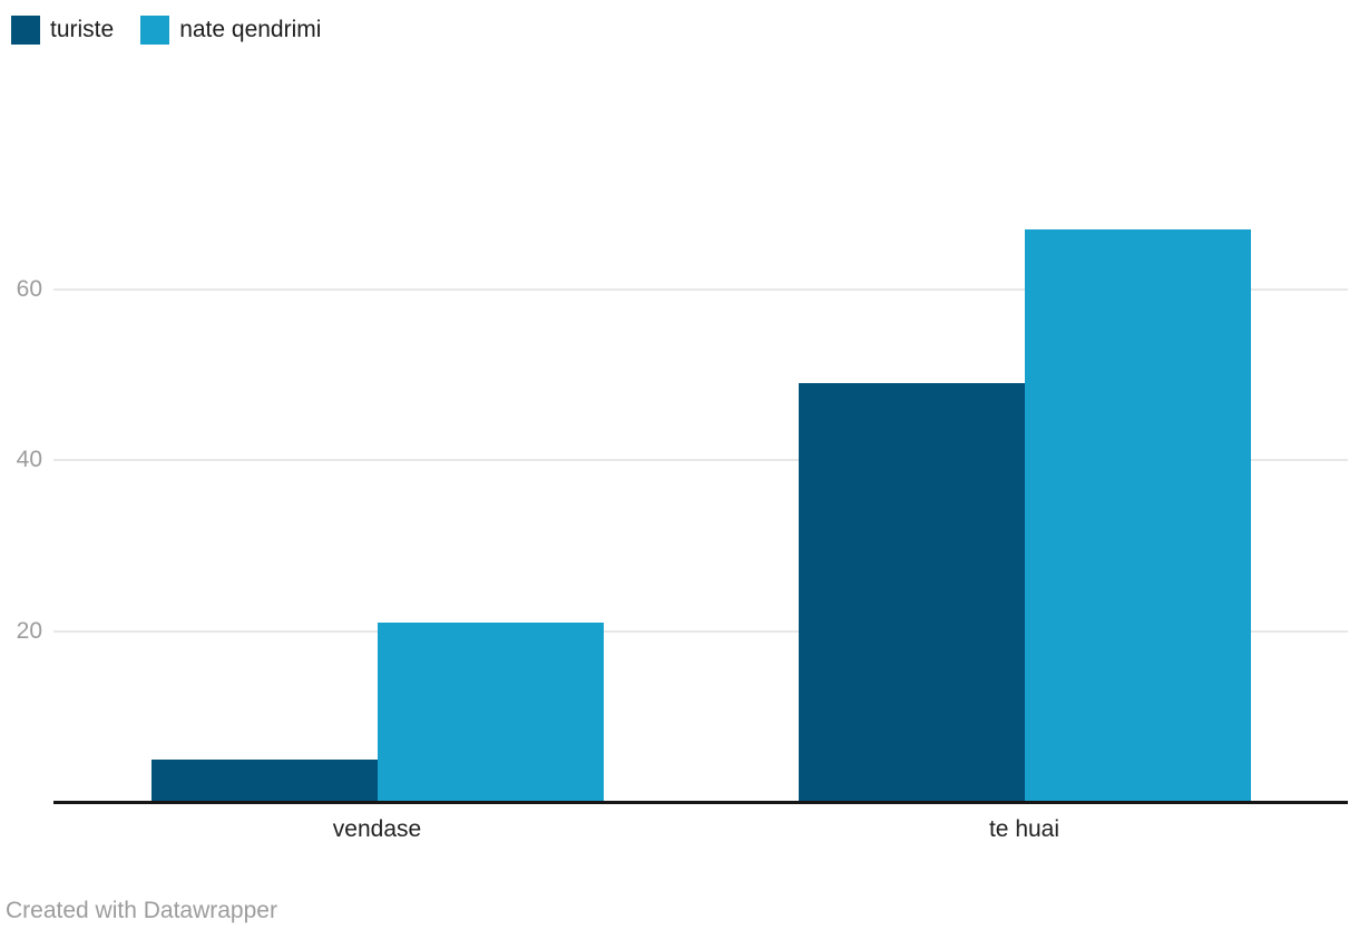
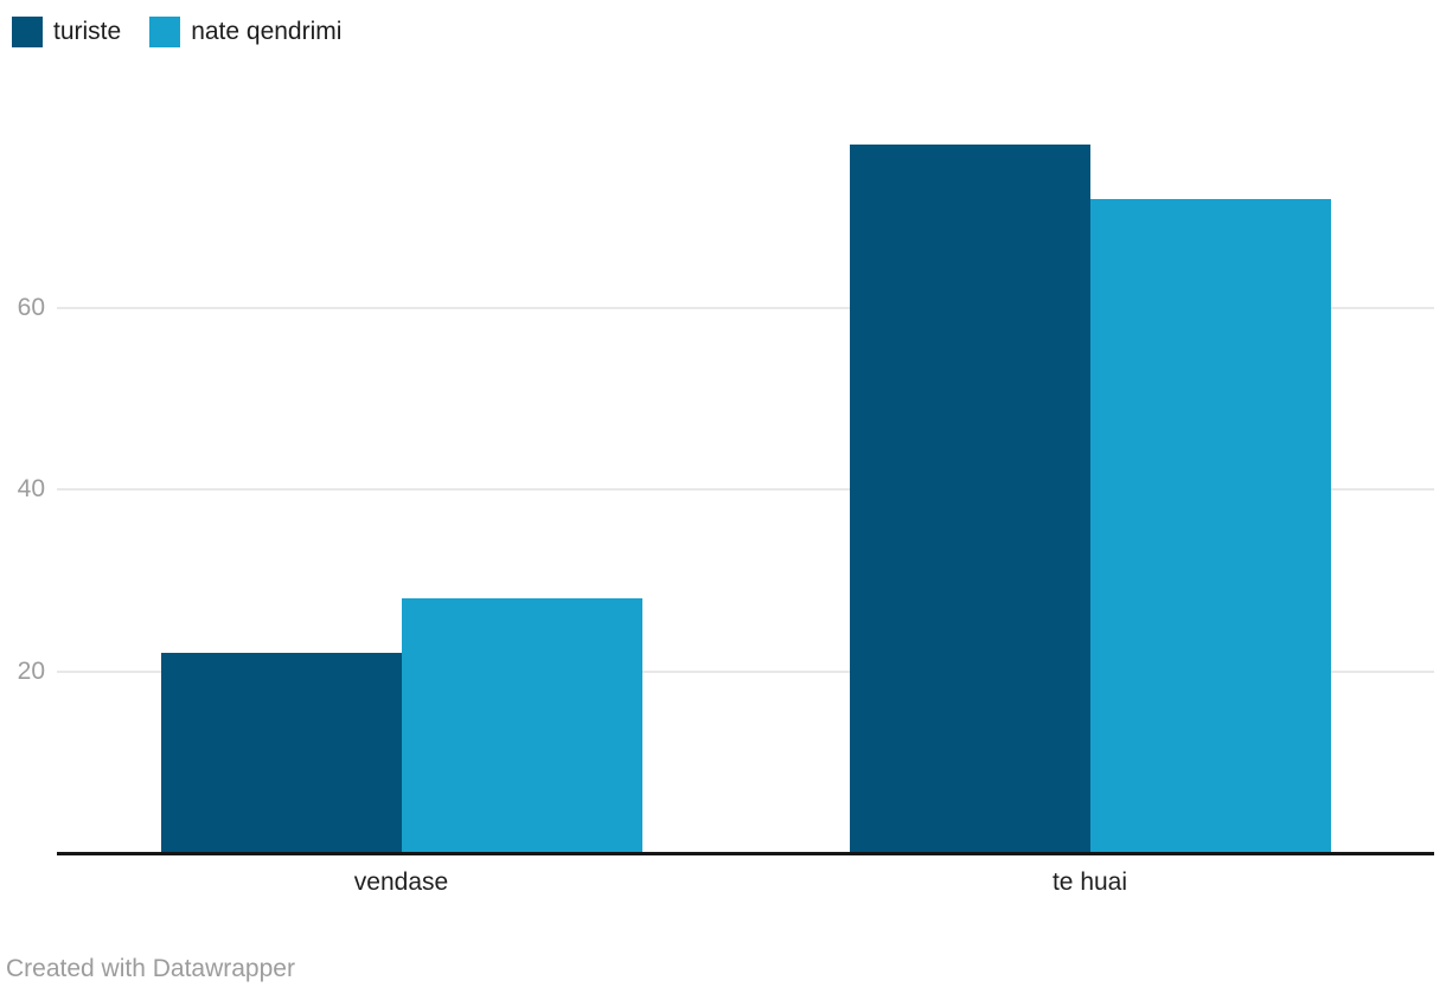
turiste/vendase: 5 -> 22
nate qendrimi/vendase: 21 -> 28
turiste/te huai: 49 -> 78
nate qendrimi/te huai: 67 -> 72
